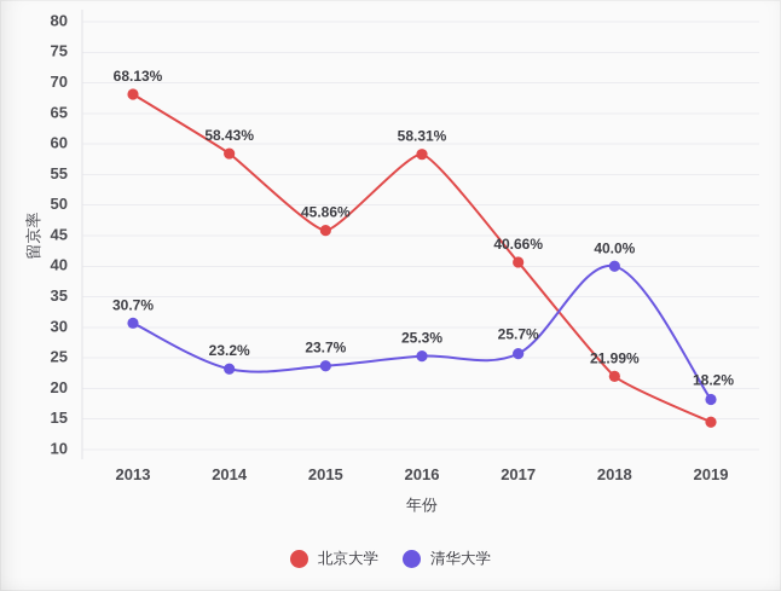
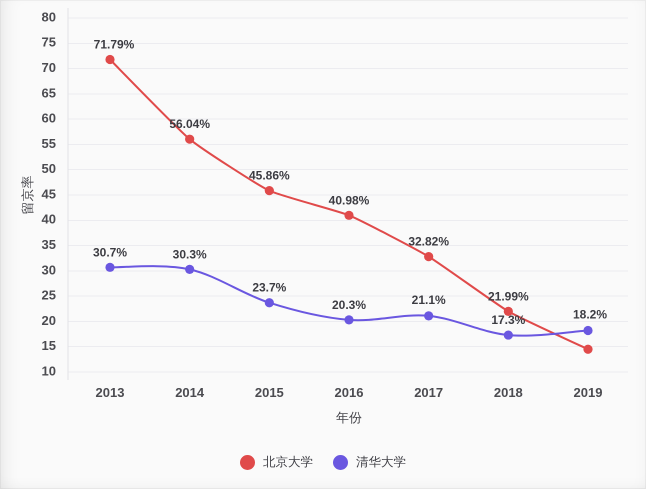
北京大学/2013: 68.13% -> 71.79%
北京大学/2014: 58.43% -> 56.04%
清华大学/2014: 23.2% -> 30.3%
北京大学/2016: 58.31% -> 40.98%
清华大学/2016: 25.3% -> 20.3%
北京大学/2017: 40.66% -> 32.82%
清华大学/2017: 25.7% -> 21.1%
清华大学/2018: 40.0% -> 17.3%
